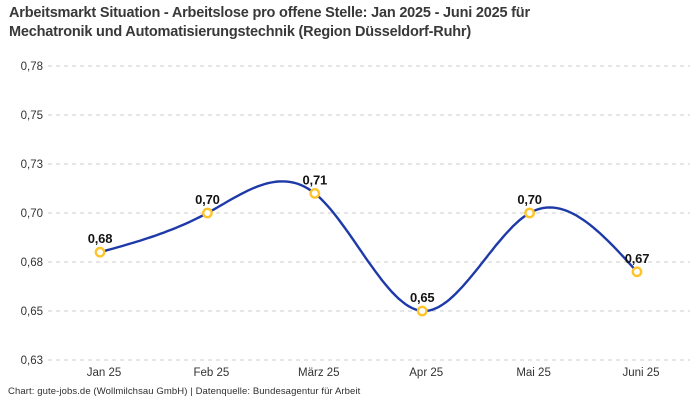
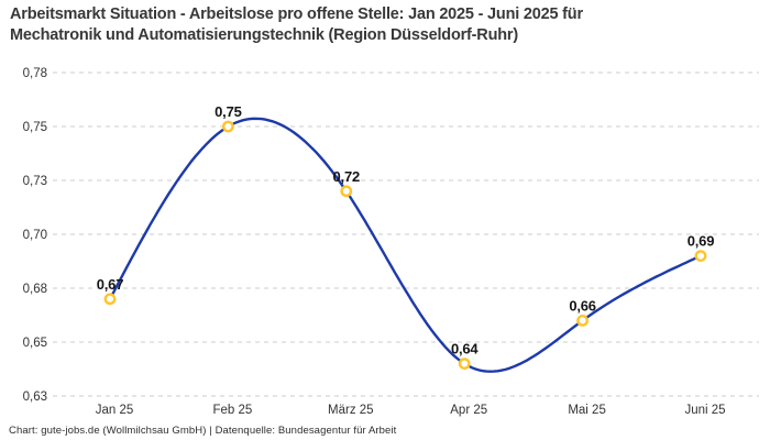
Jan 25: 0,68 -> 0,67
Feb 25: 0,70 -> 0,75
März 25: 0,71 -> 0,72
Apr 25: 0,65 -> 0,64
Mai 25: 0,70 -> 0,66
Juni 25: 0,67 -> 0,69
